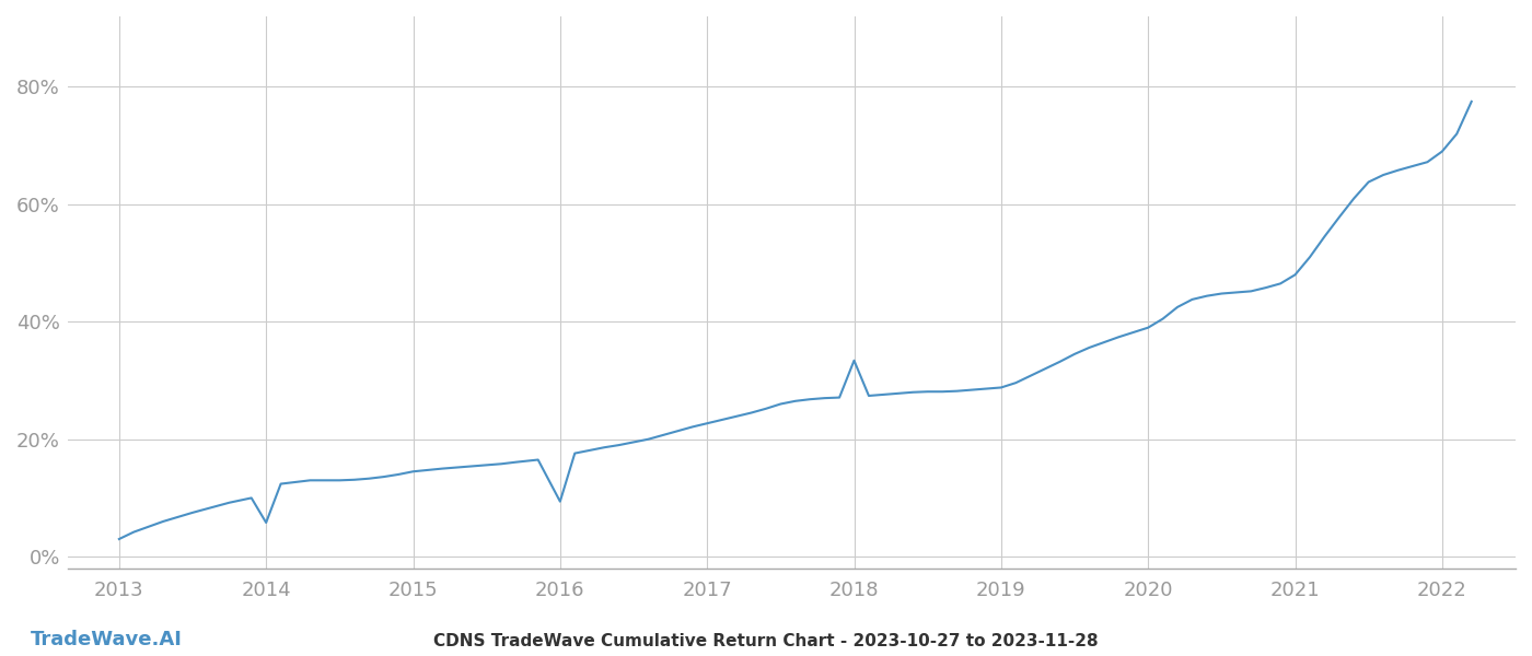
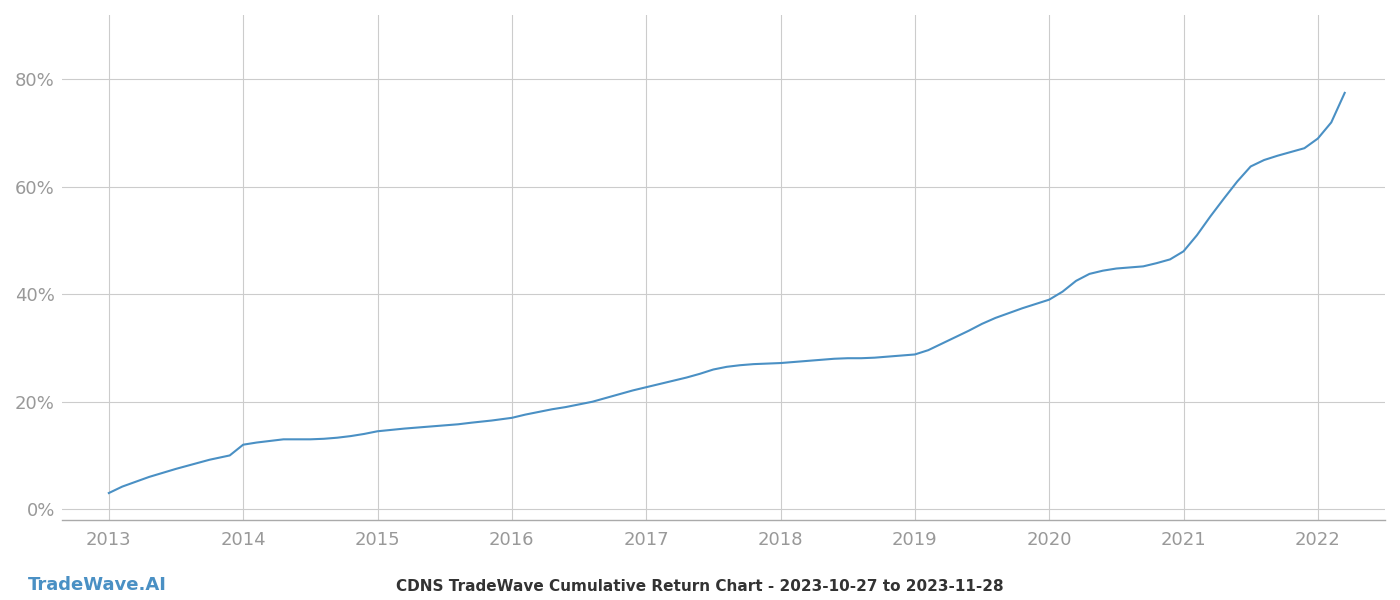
2014: 5.8% -> 12.0%
2016: 9.4% -> 17.0%
2018: 33.4% -> 27.2%
